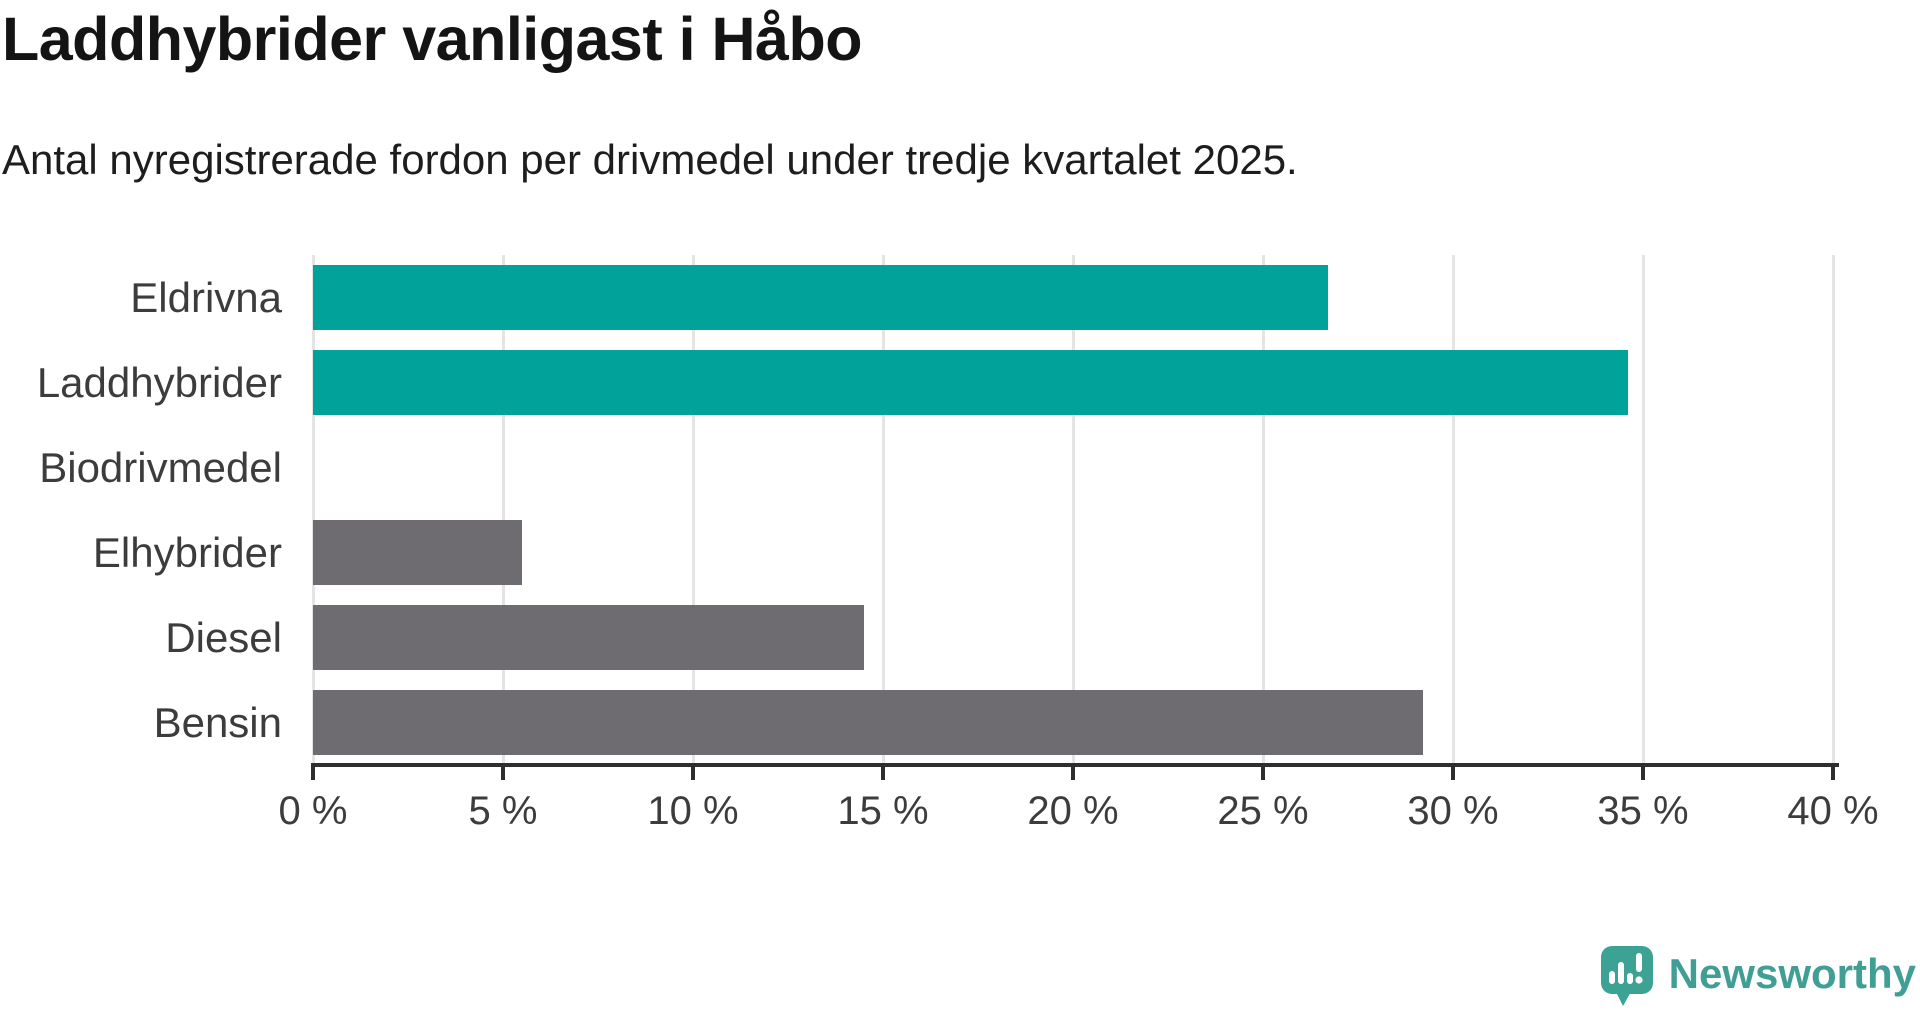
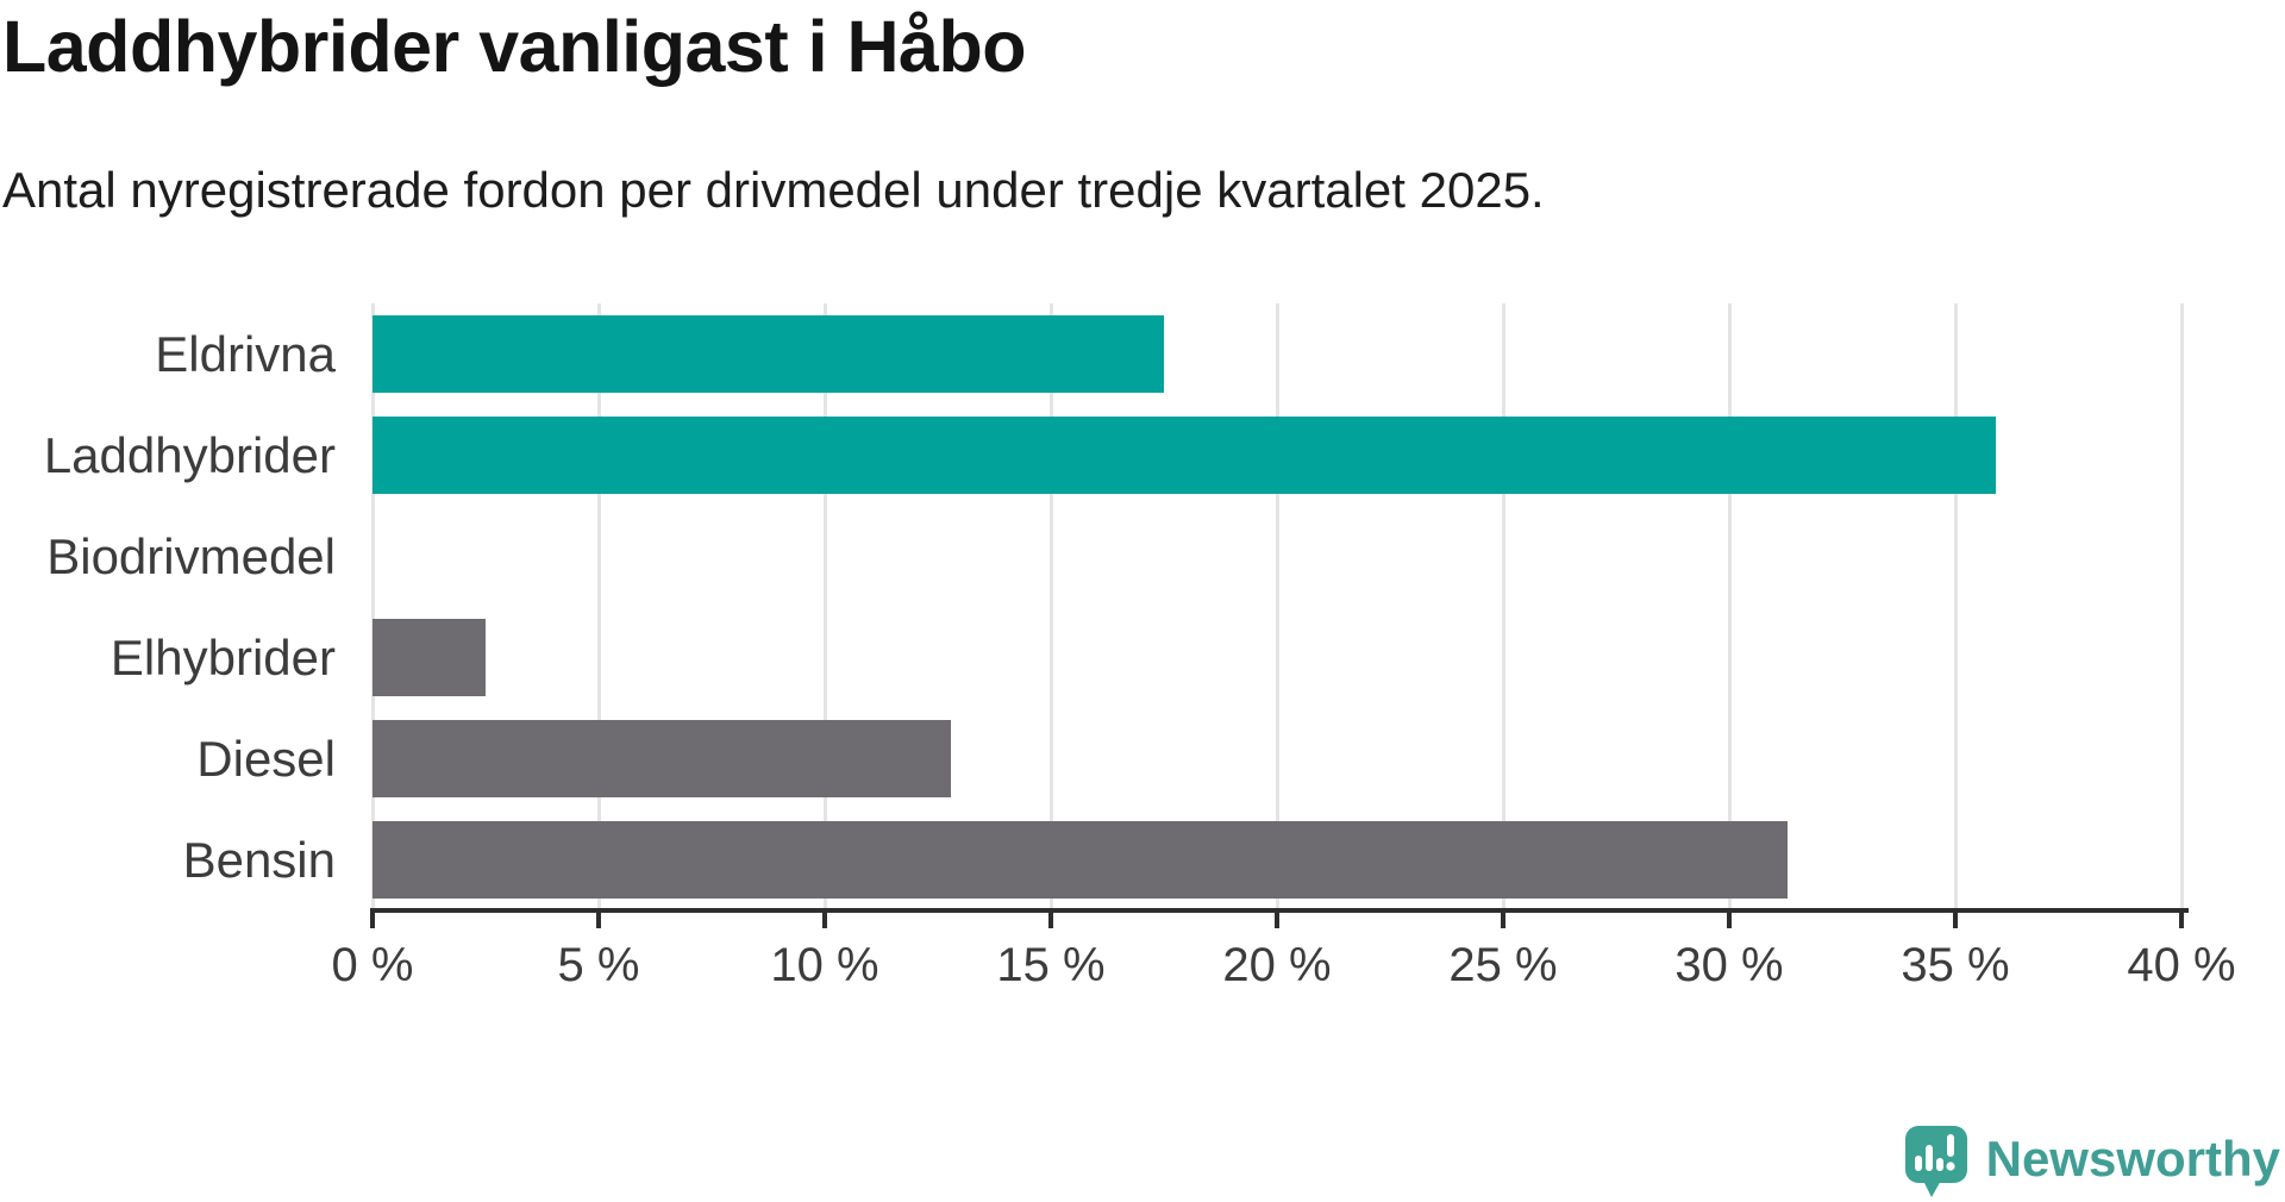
Eldrivna: 26.7% -> 17.5%
Laddhybrider: 34.6% -> 35.9%
Elhybrider: 5.5% -> 2.5%
Diesel: 14.5% -> 12.8%
Bensin: 29.2% -> 31.3%
